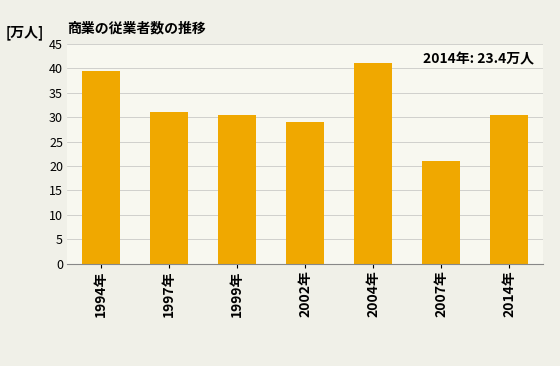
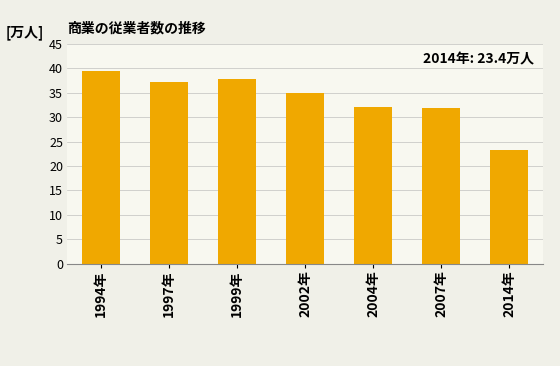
1997年: 31.0 -> 37.2
1999年: 30.5 -> 37.8
2002年: 29.0 -> 34.9
2004年: 41.0 -> 32.1
2007年: 21.0 -> 31.9
2014年: 30.5 -> 23.2
